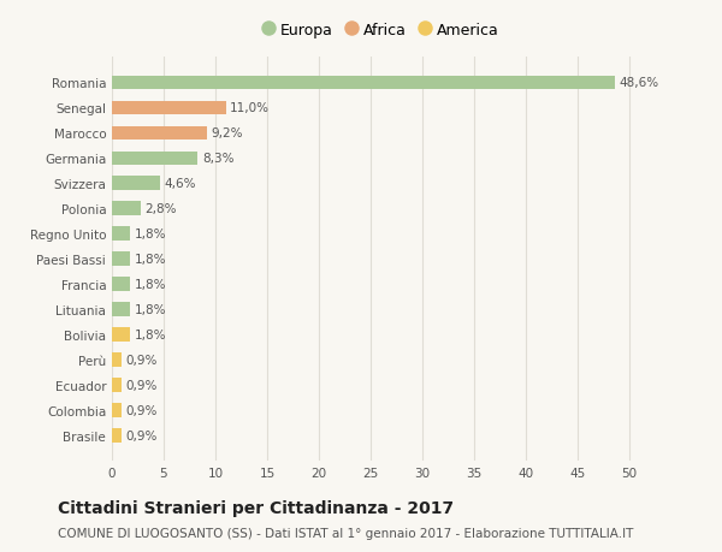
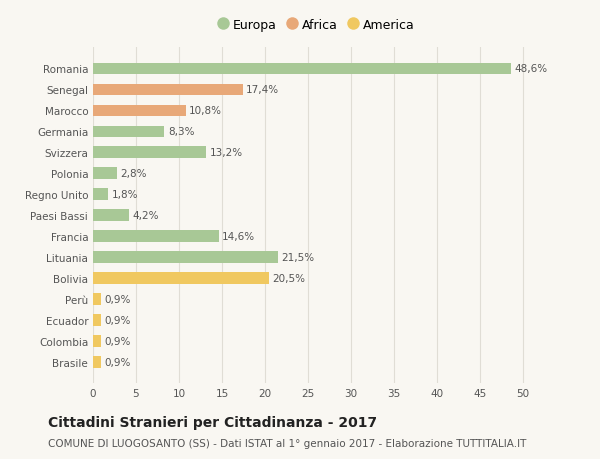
Senegal: 11,0% -> 17,4%
Marocco: 9,2% -> 10,8%
Svizzera: 4,6% -> 13,2%
Paesi Bassi: 1,8% -> 4,2%
Francia: 1,8% -> 14,6%
Lituania: 1,8% -> 21,5%
Bolivia: 1,8% -> 20,5%
